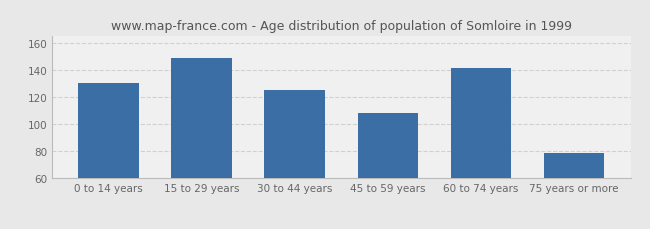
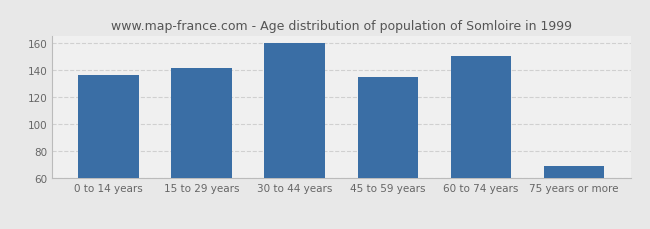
0 to 14 years: 130 -> 136
15 to 29 years: 149 -> 141
30 to 44 years: 125 -> 160
45 to 59 years: 108 -> 135
60 to 74 years: 141 -> 150
75 years or more: 79 -> 69
